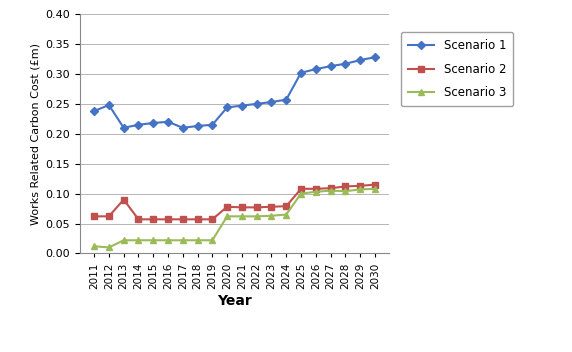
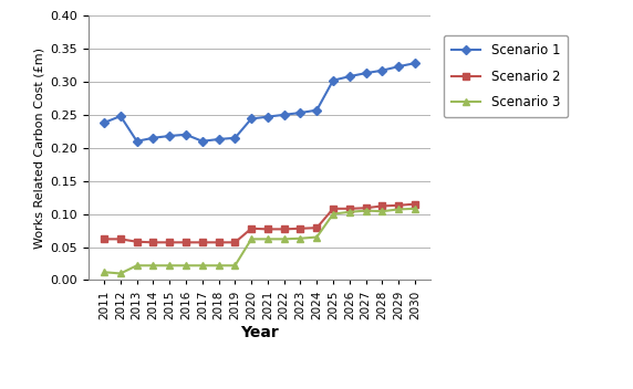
Scenario 2/2013: 0.090 -> 0.058
